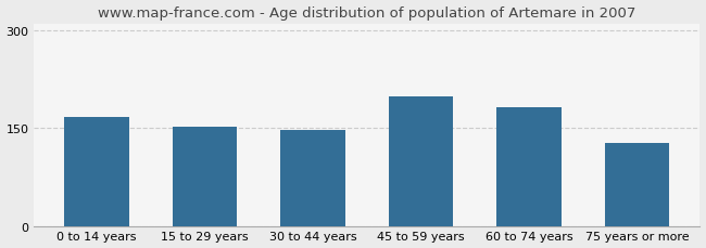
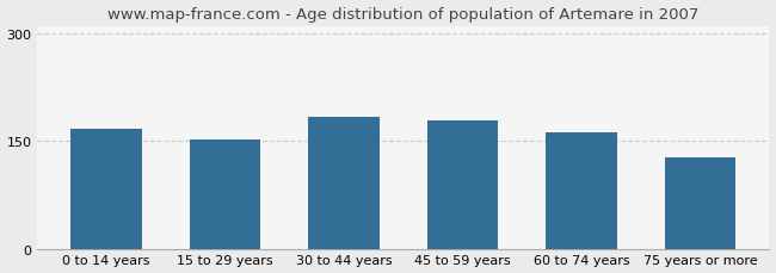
30 to 44 years: 148 -> 183
45 to 59 years: 198 -> 178
60 to 74 years: 182 -> 162
